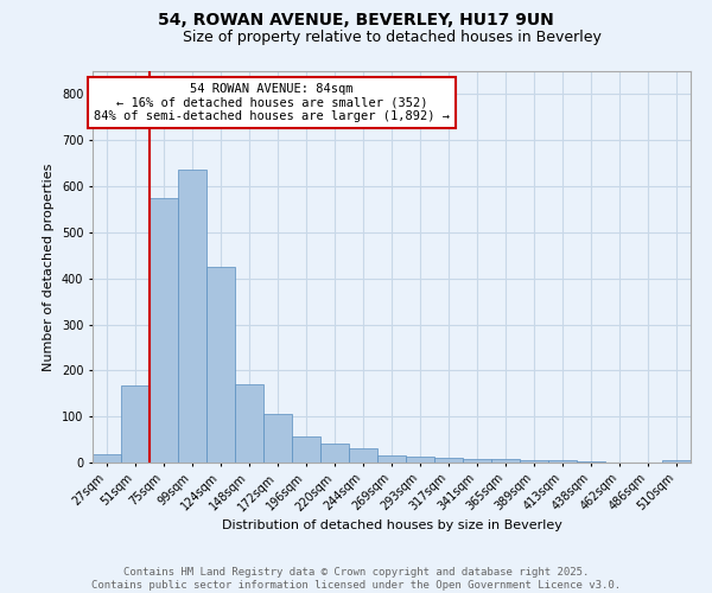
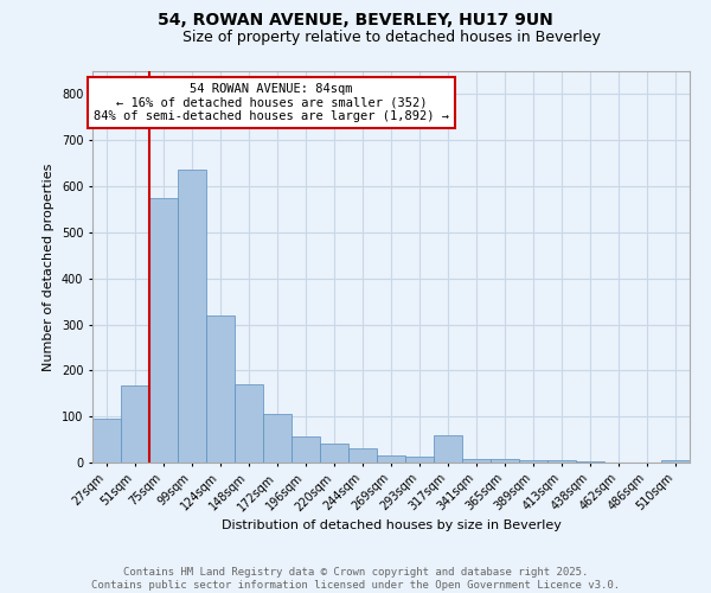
27sqm: 18 -> 95
124sqm: 425 -> 320
317sqm: 10 -> 60
